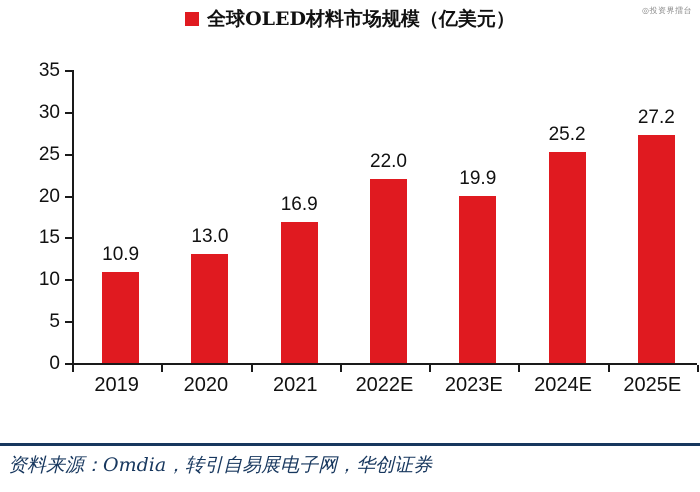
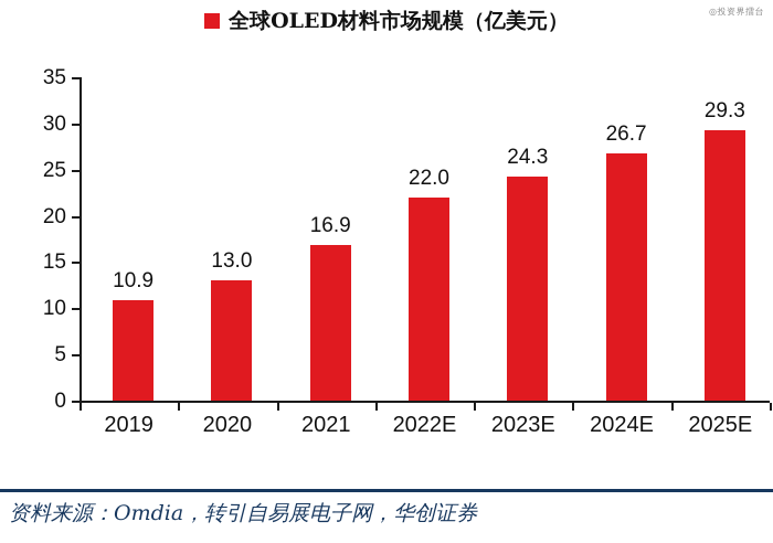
2023E: 19.9 -> 24.3
2024E: 25.2 -> 26.7
2025E: 27.2 -> 29.3
